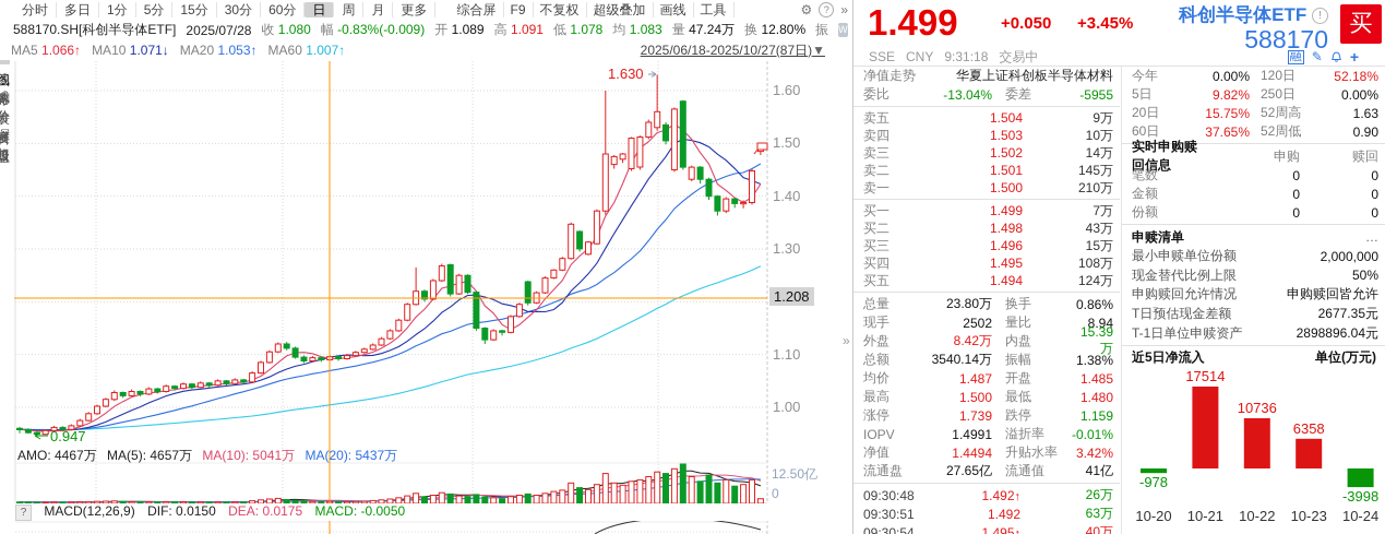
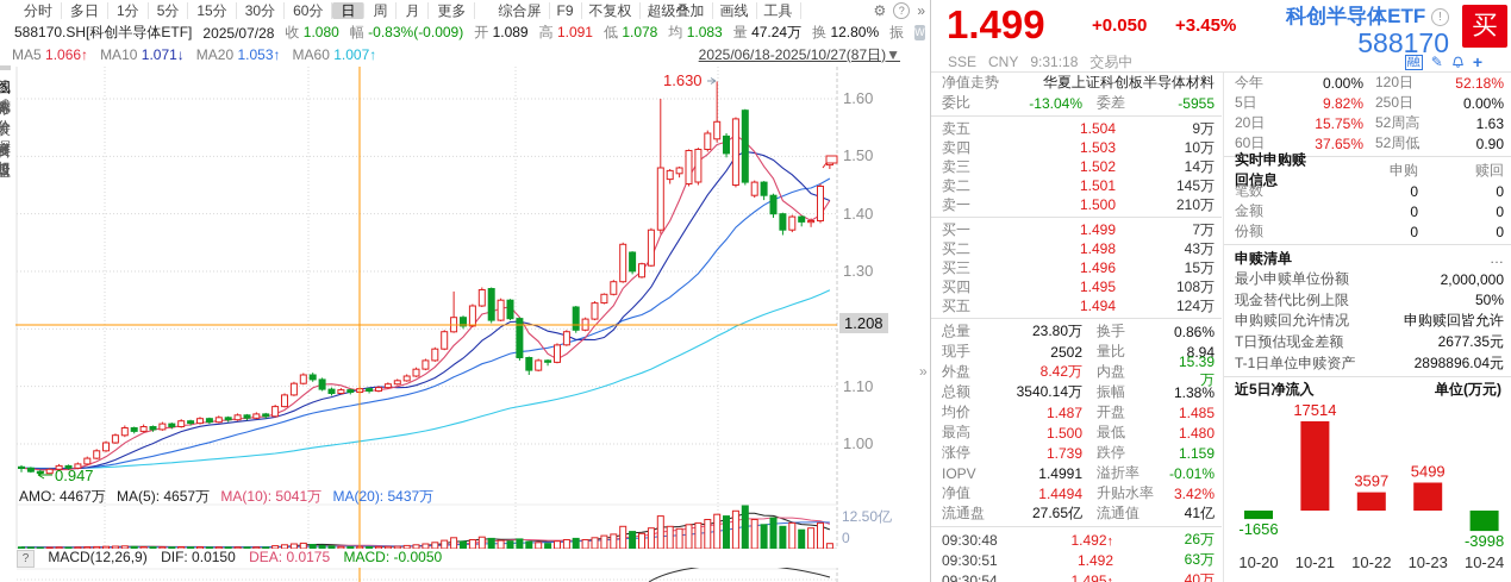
近5日净流入/10-20: -978 -> -1656
近5日净流入/10-22: 10736 -> 3597
近5日净流入/10-23: 6358 -> 5499
